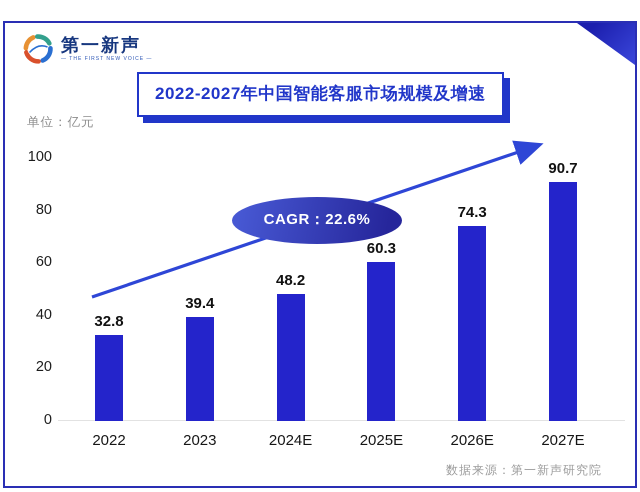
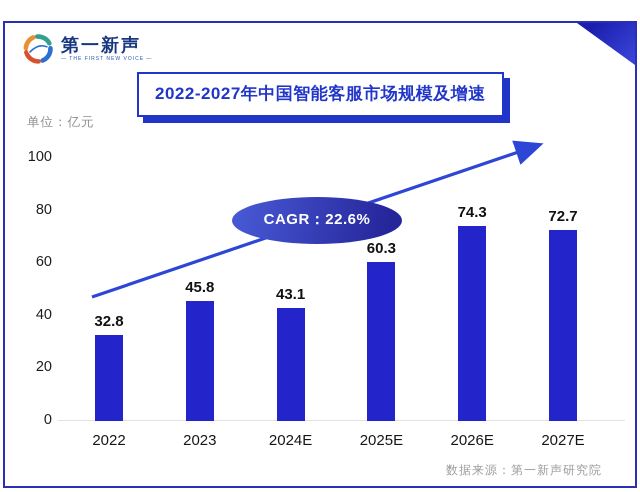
2023: 39.4 -> 45.8
2024E: 48.2 -> 43.1
2027E: 90.7 -> 72.7
